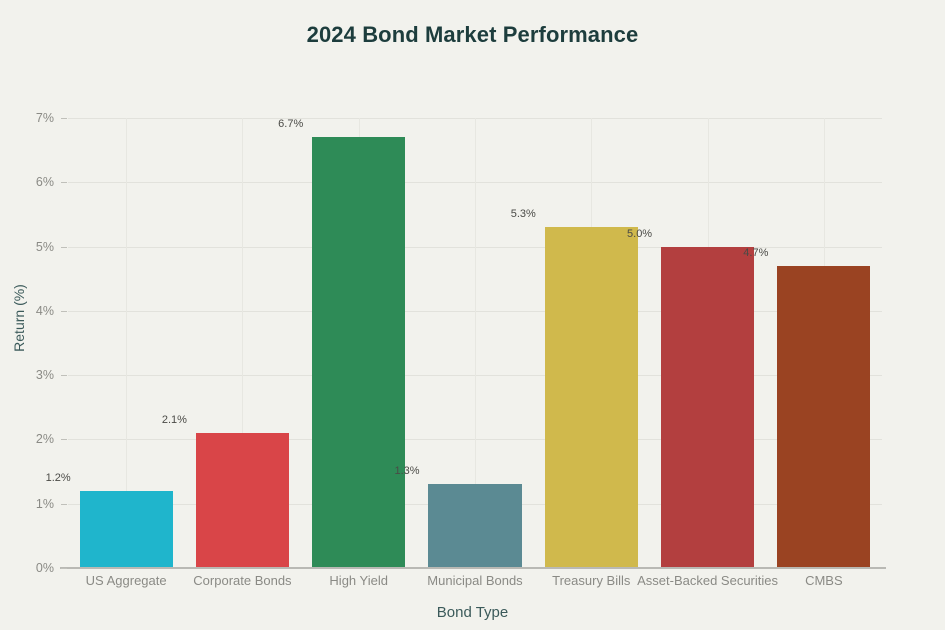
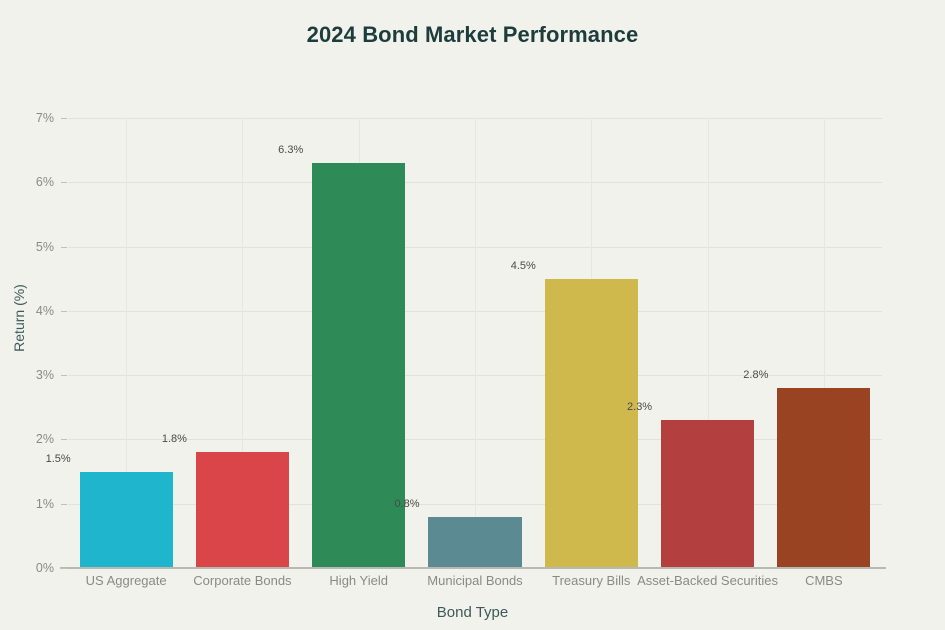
US Aggregate: 1.2% -> 1.5%
Corporate Bonds: 2.1% -> 1.8%
High Yield: 6.7% -> 6.3%
Municipal Bonds: 1.3% -> 0.8%
Treasury Bills: 5.3% -> 4.5%
Asset-Backed Securities: 5.0% -> 2.3%
CMBS: 4.7% -> 2.8%
